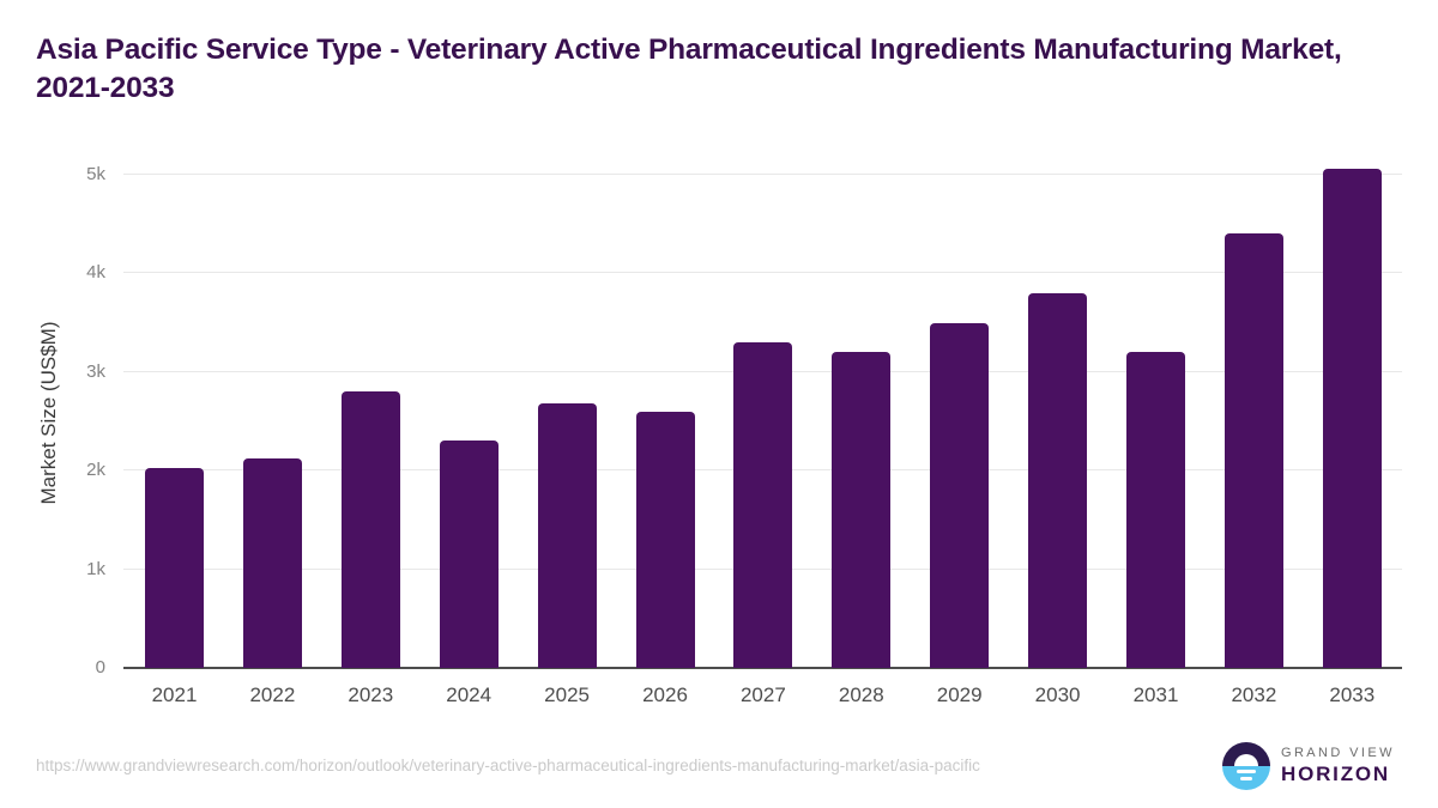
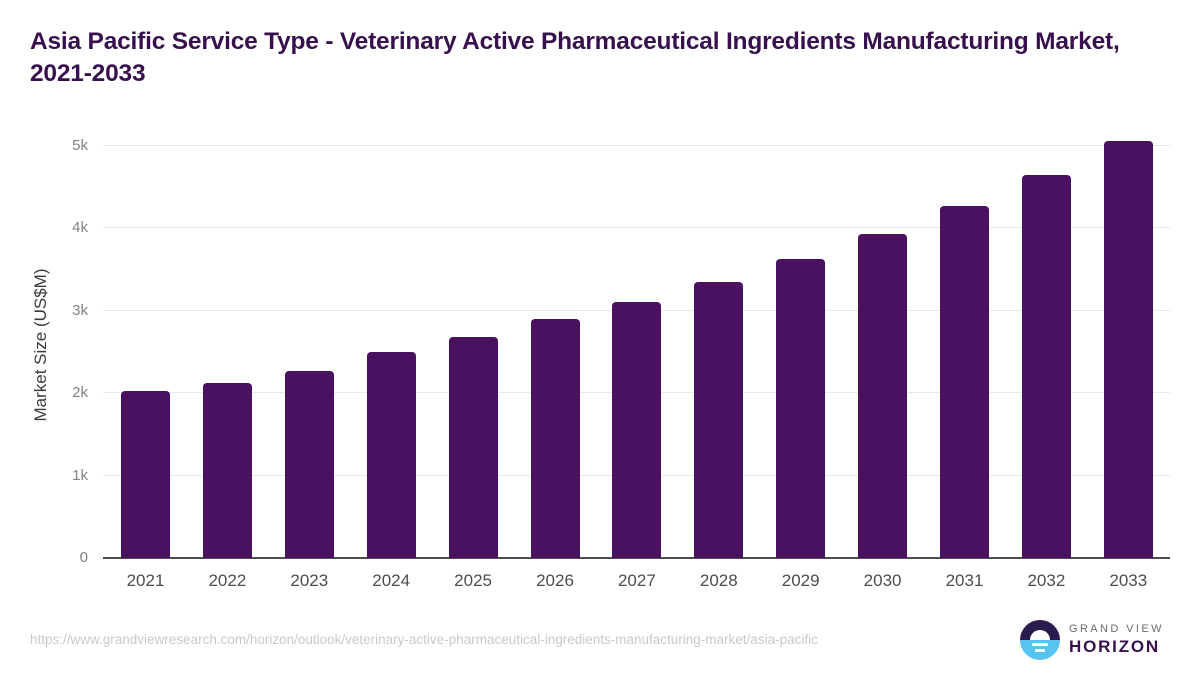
2023: 2.8k -> 2.3k
2024: 2.3k -> 2.5k
2026: 2.6k -> 2.9k
2027: 3.3k -> 3.1k
2028: 3.2k -> 3.4k
2029: 3.5k -> 3.6k
2030: 3.8k -> 3.9k
2031: 3.2k -> 4.3k
2032: 4.4k -> 4.6k
